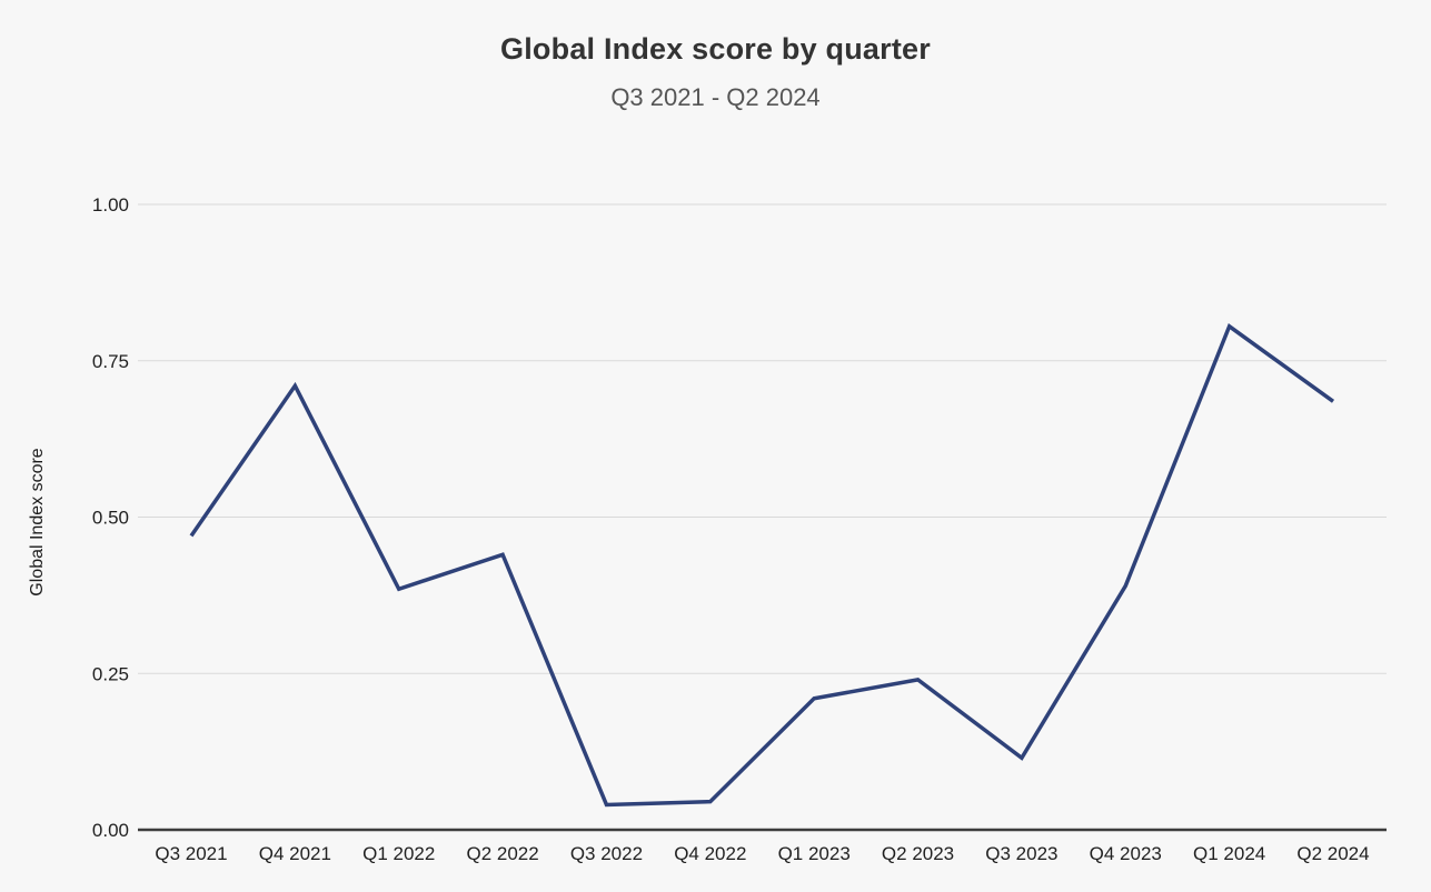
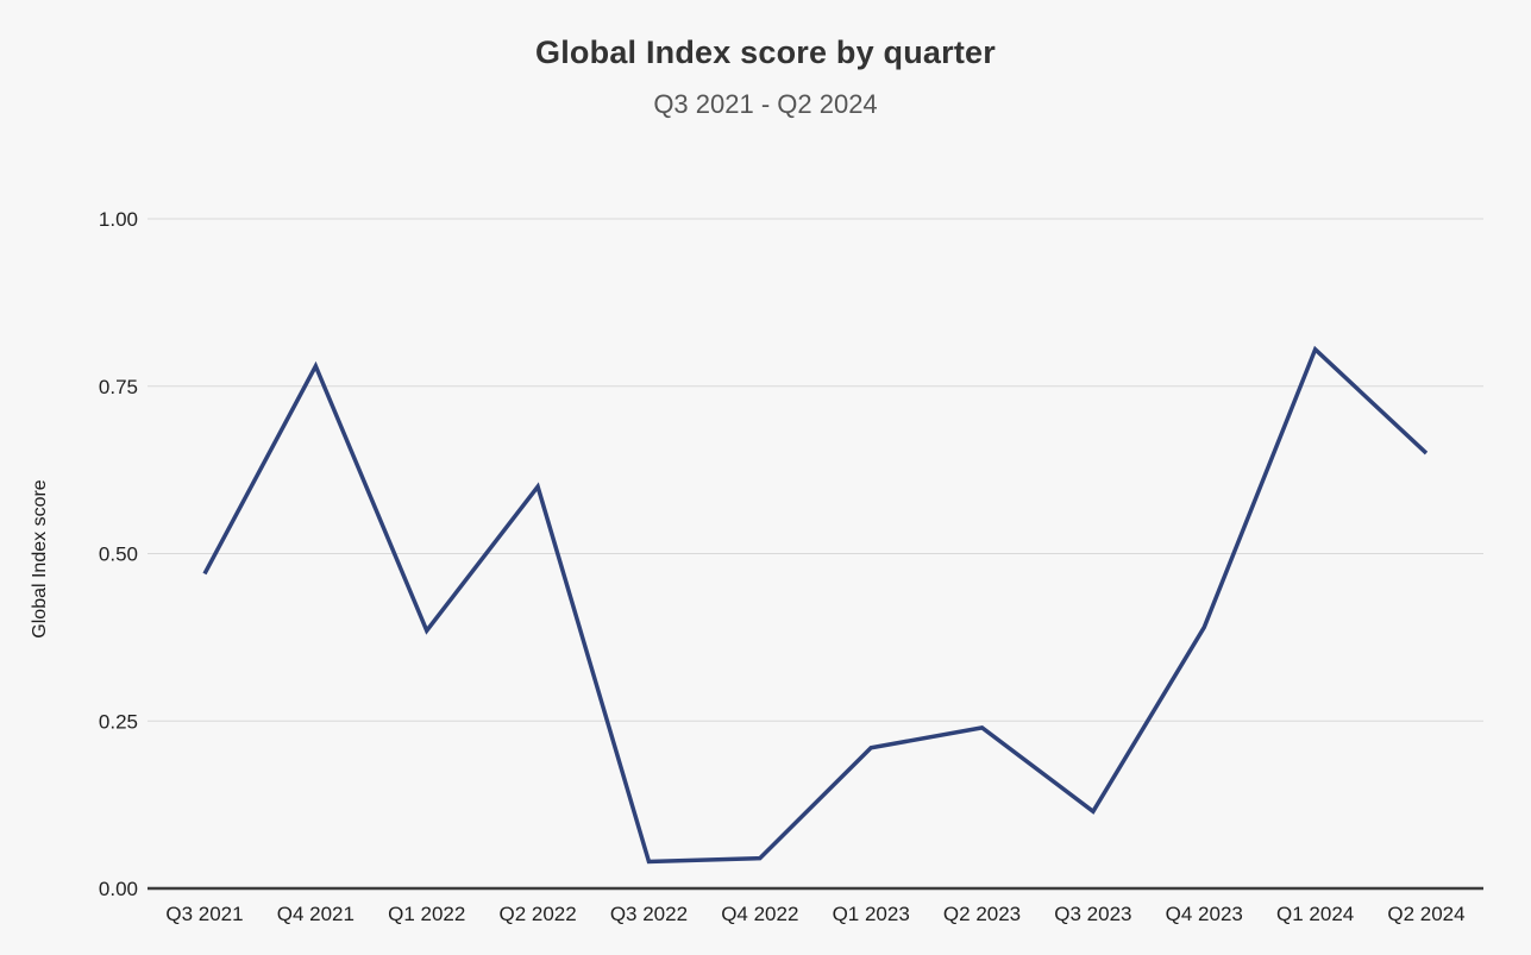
Q4 2021: 0.71 -> 0.78
Q2 2022: 0.44 -> 0.60
Q2 2024: 0.69 -> 0.65
